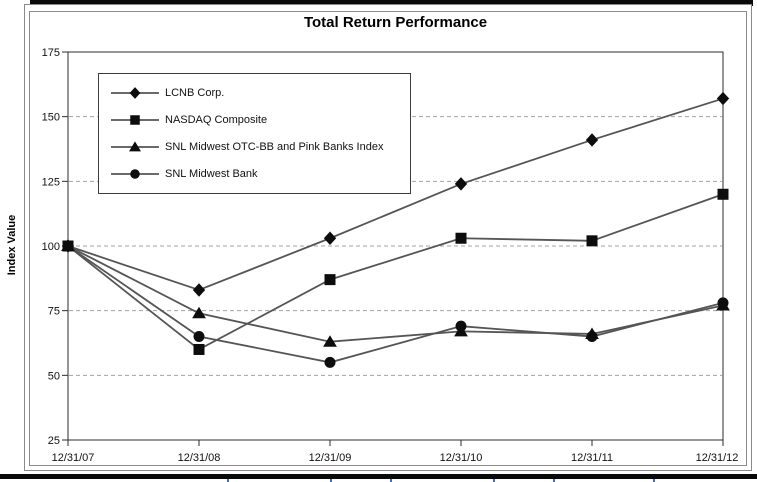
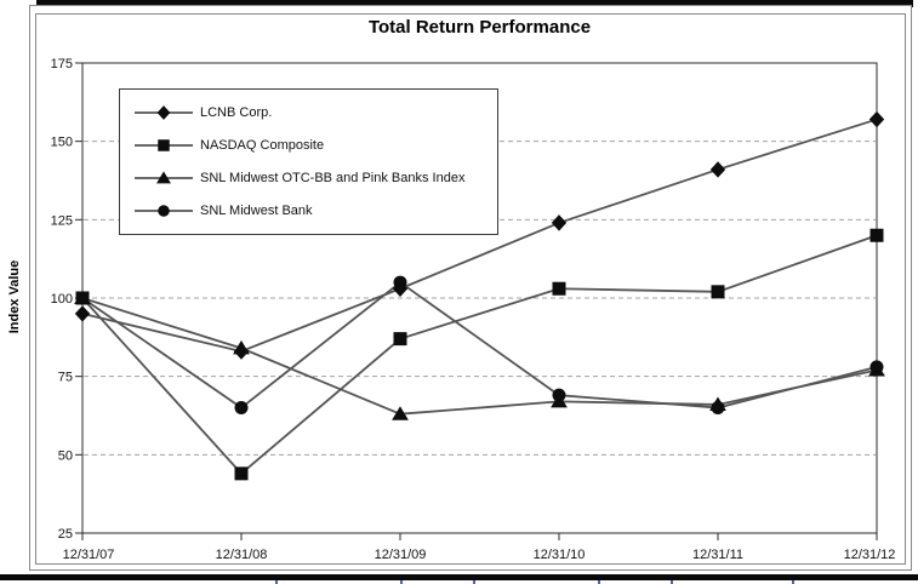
LCNB Corp./12/31/07: 100 -> 95
NASDAQ Composite/12/31/08: 60 -> 44
SNL Midwest OTC-BB and Pink Banks Index/12/31/08: 74 -> 84
SNL Midwest Bank/12/31/09: 55 -> 105
